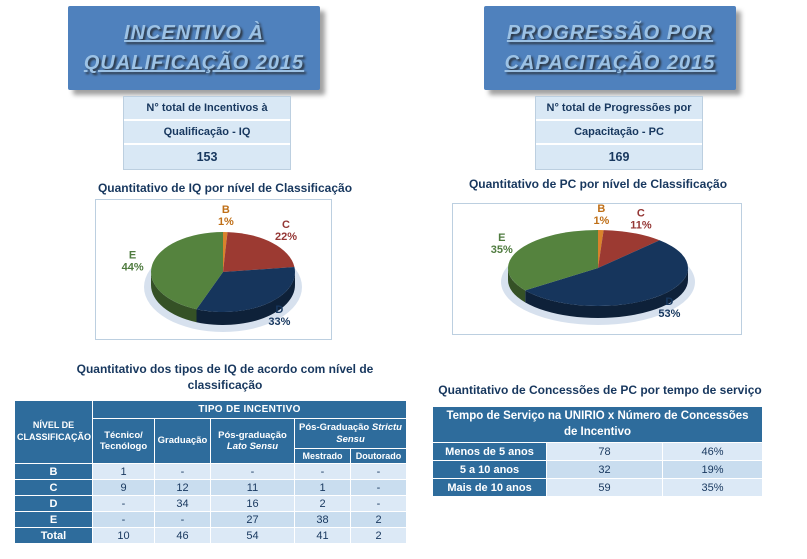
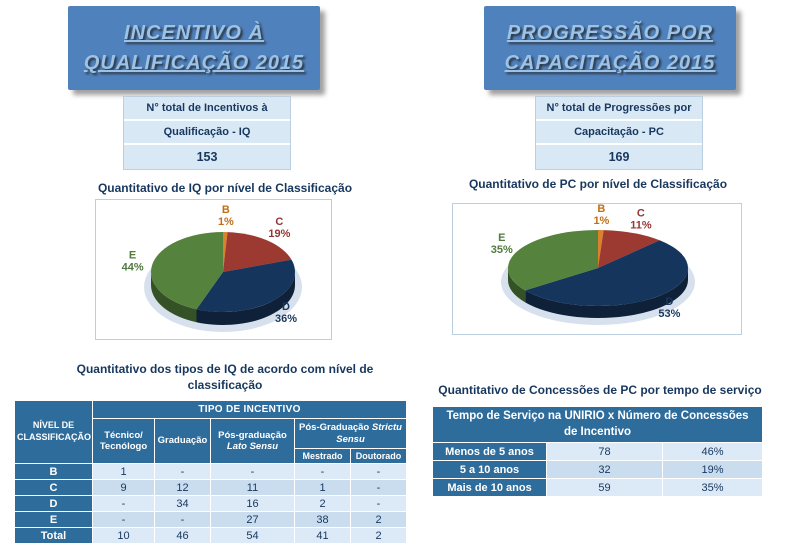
Quantitativo de IQ por nível de Classificação/C: 22% -> 19%
Quantitativo de IQ por nível de Classificação/D: 33% -> 36%
